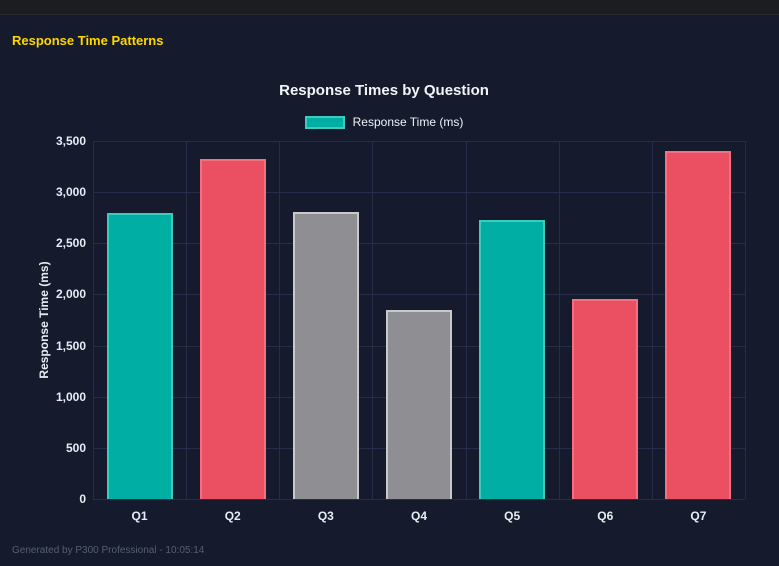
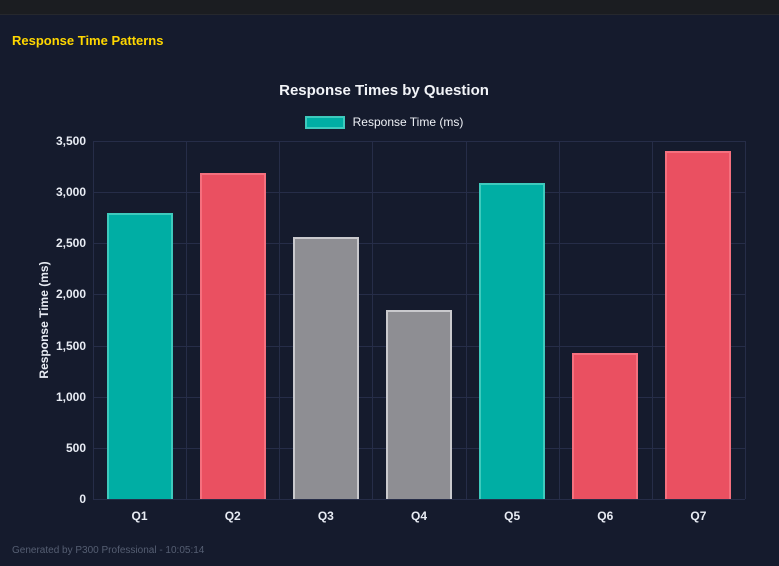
Q2: 3320 -> 3190
Q3: 2810 -> 2560
Q5: 2730 -> 3090
Q6: 1960 -> 1430
